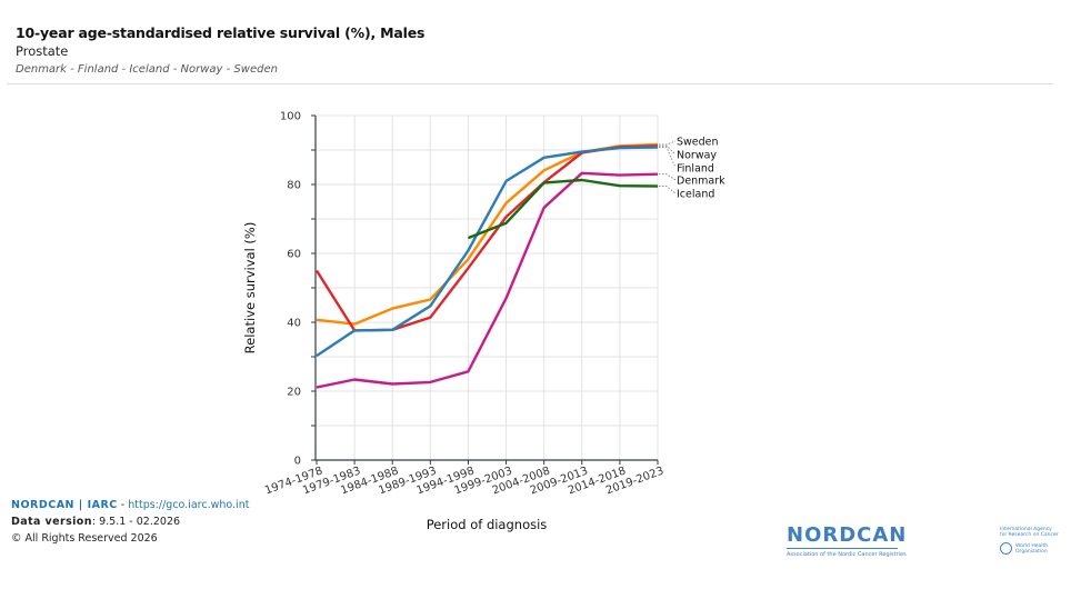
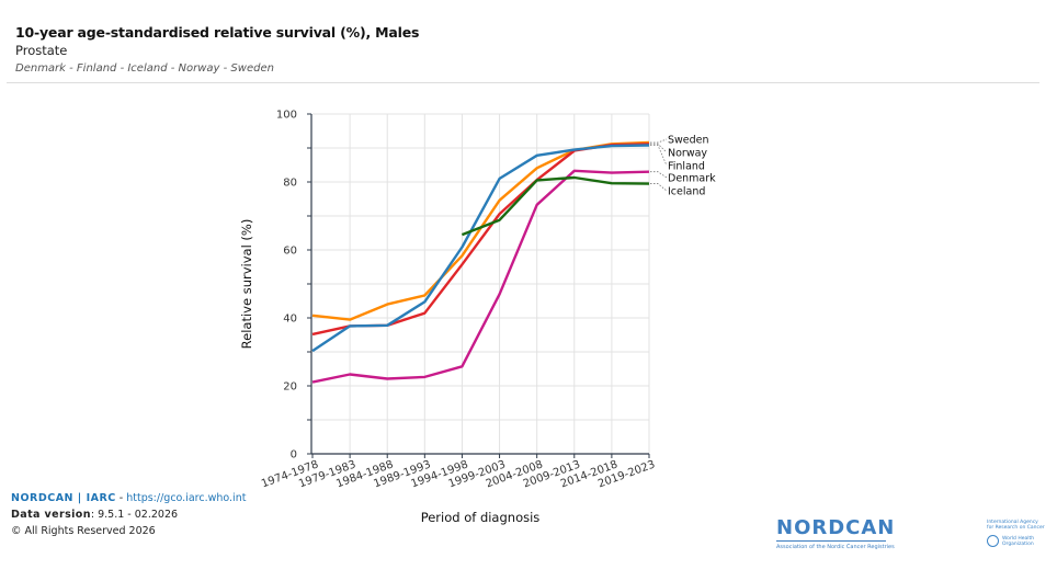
Norway/1974-1978: 55 -> 35
